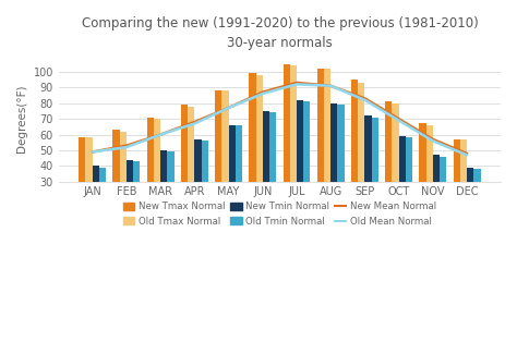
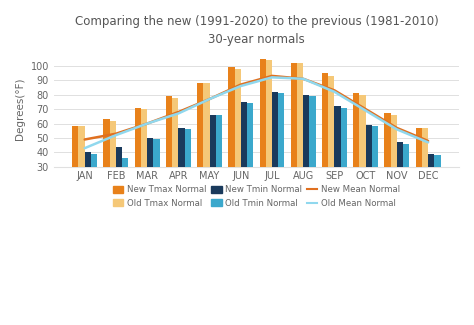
Old Mean Normal/JAN: 49 -> 43
Old Tmin Normal/FEB: 43 -> 36
